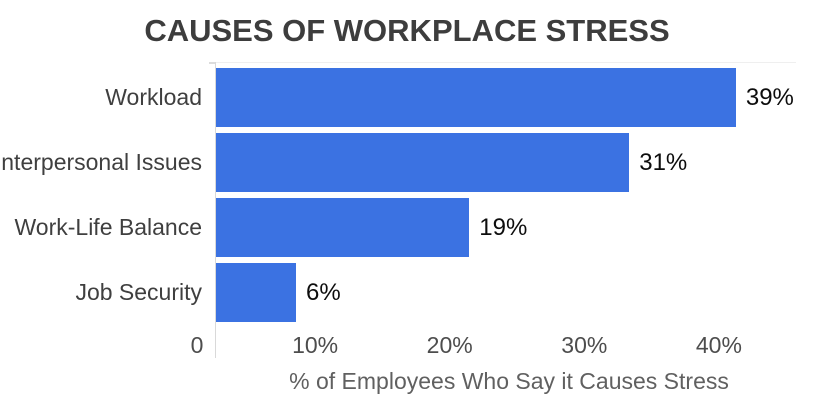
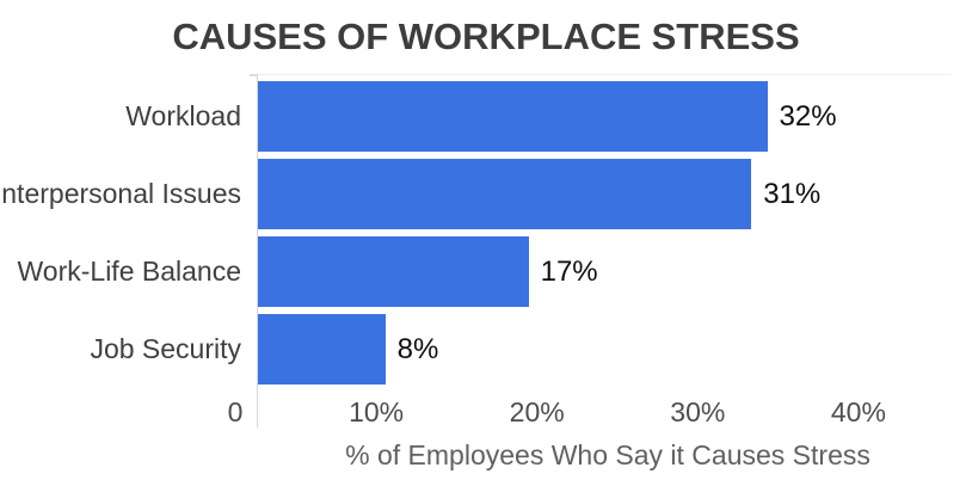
Workload: 39% -> 32%
Work-Life Balance: 19% -> 17%
Job Security: 6% -> 8%
